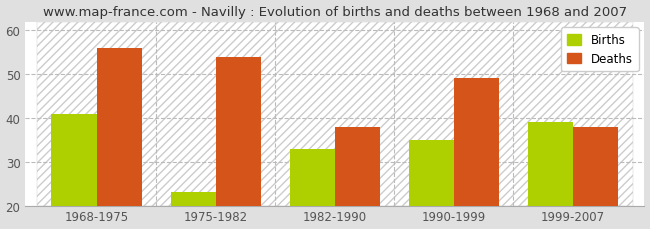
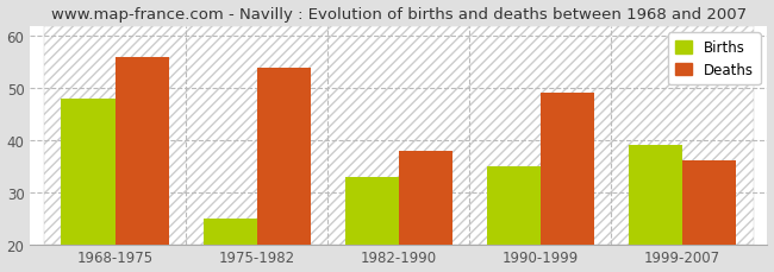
Births/1968-1975: 41 -> 48
Births/1975-1982: 23 -> 25
Deaths/1999-2007: 38 -> 36
